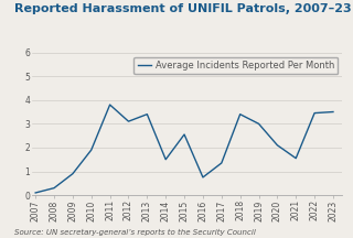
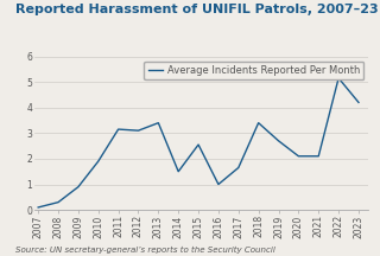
2011: 3.80 -> 3.15
2016: 0.75 -> 1.00
2017: 1.35 -> 1.65
2019: 3.00 -> 2.70
2021: 1.55 -> 2.10
2022: 3.45 -> 5.15
2023: 3.50 -> 4.20
